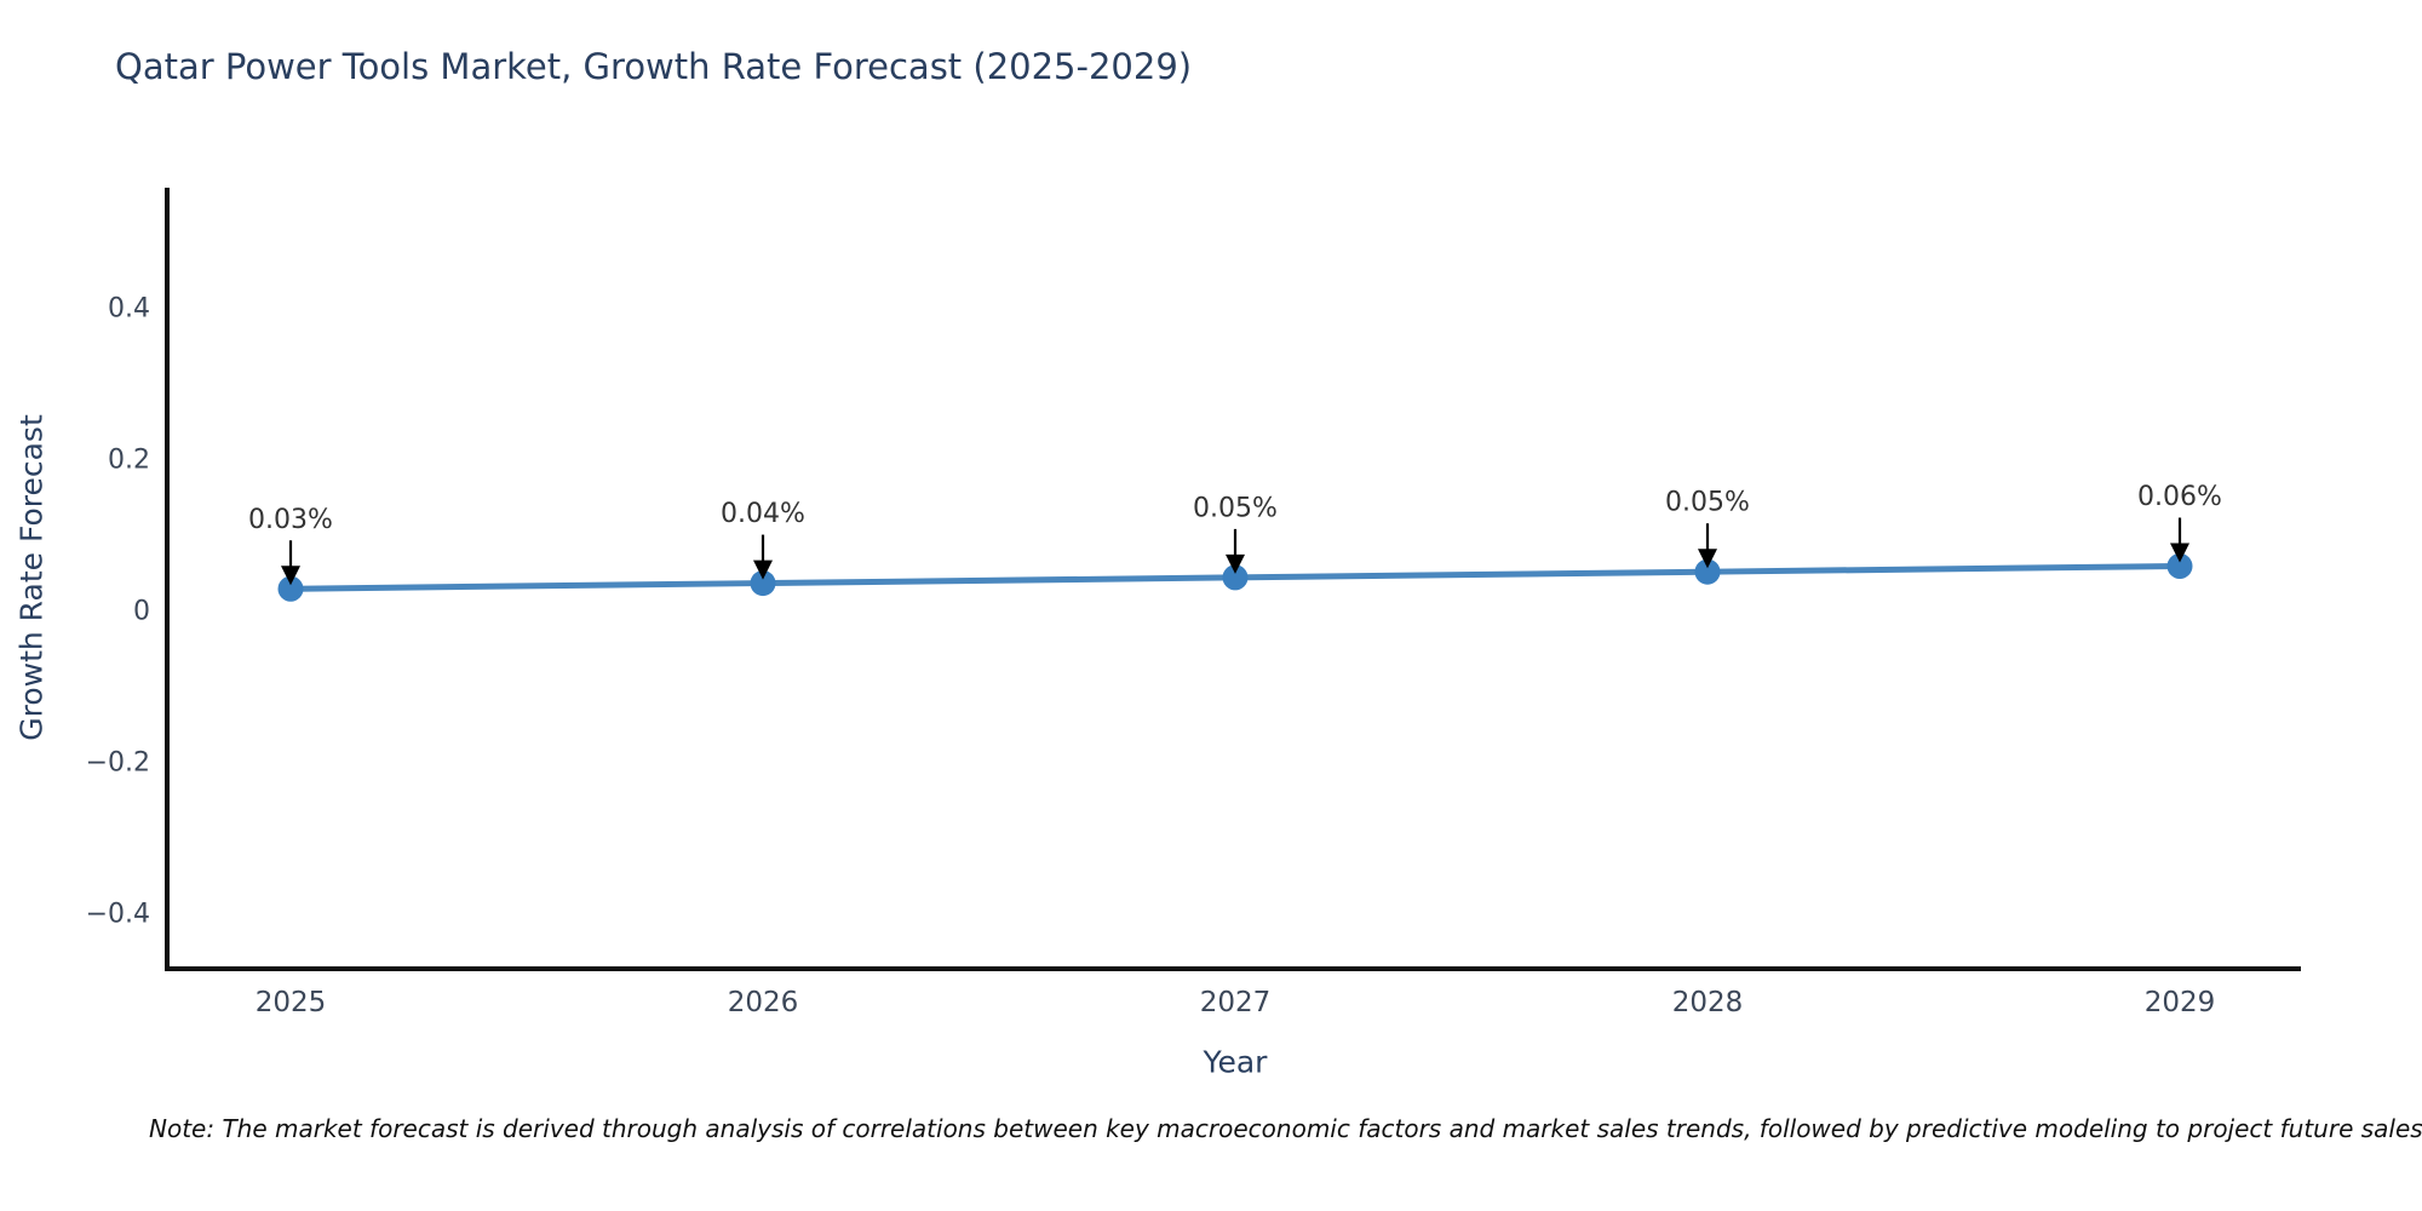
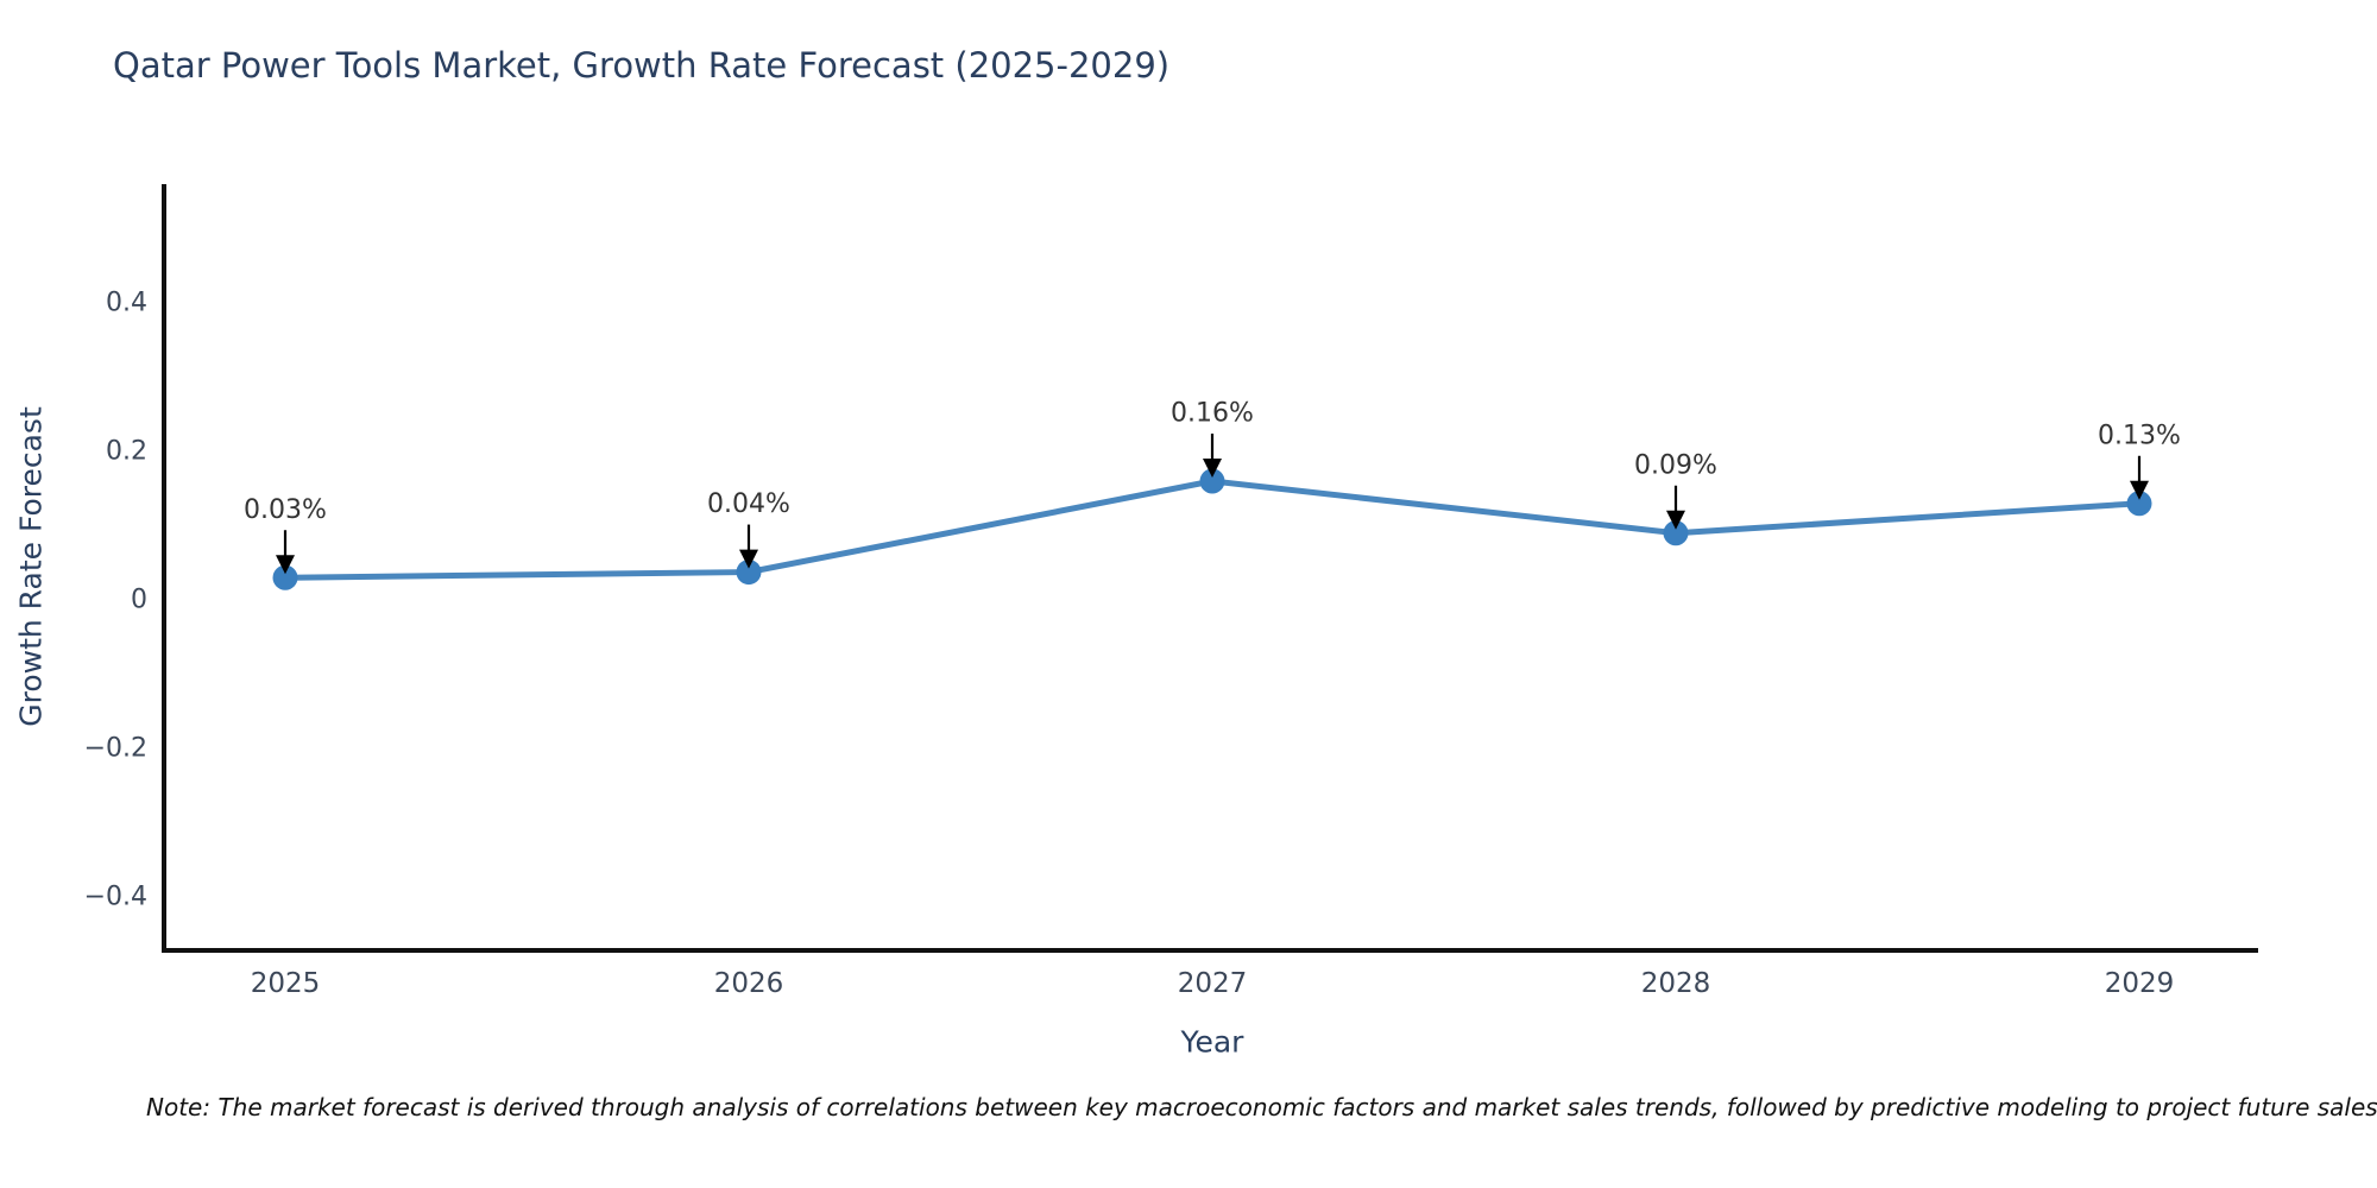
2027: 0.05% -> 0.16%
2028: 0.05% -> 0.09%
2029: 0.06% -> 0.13%
